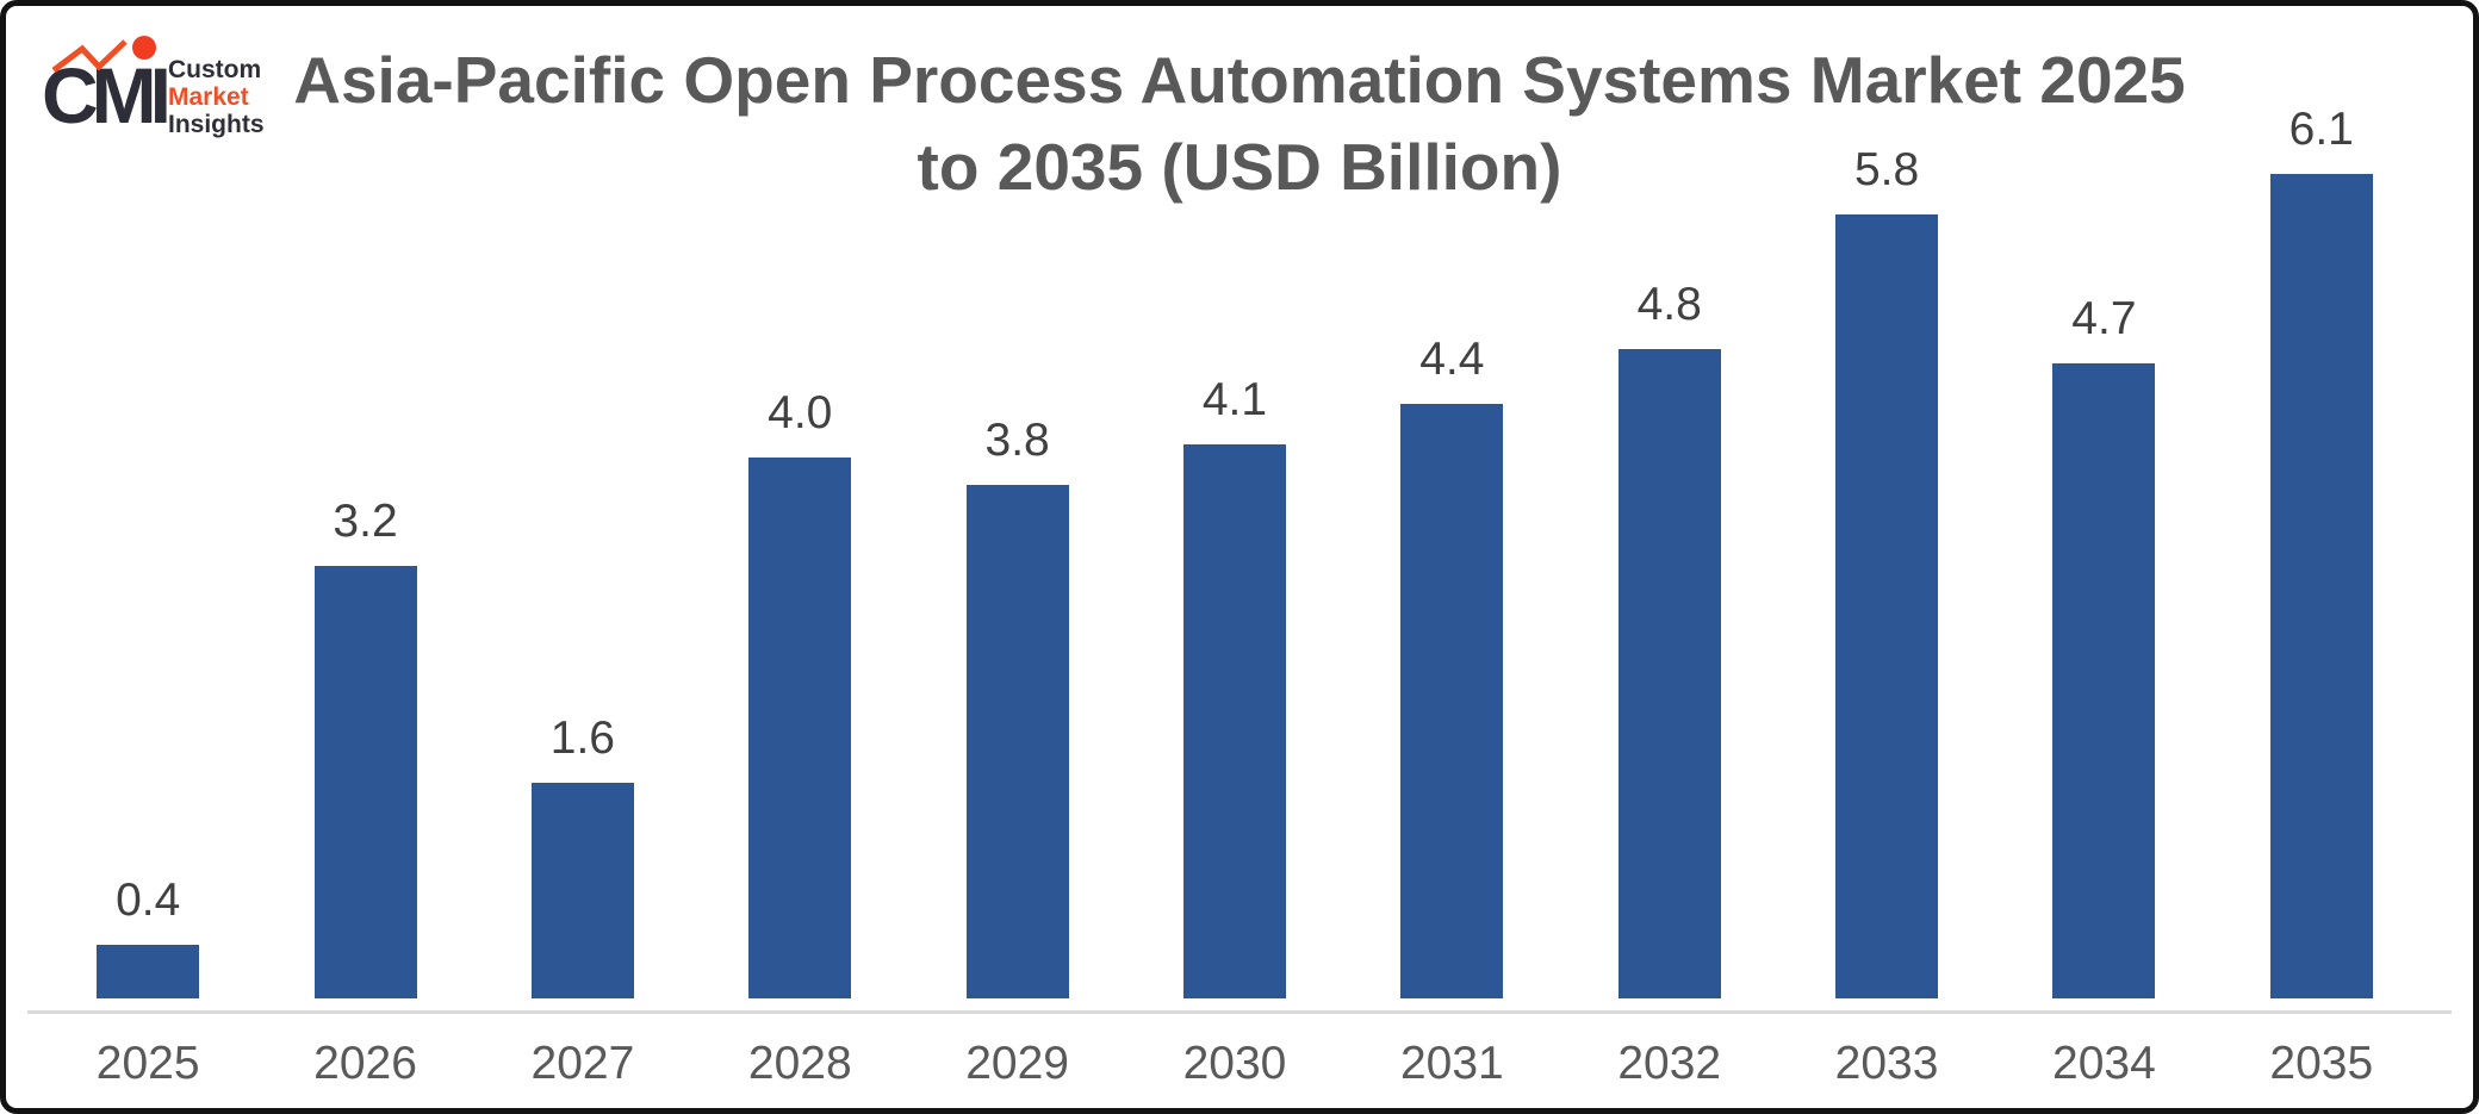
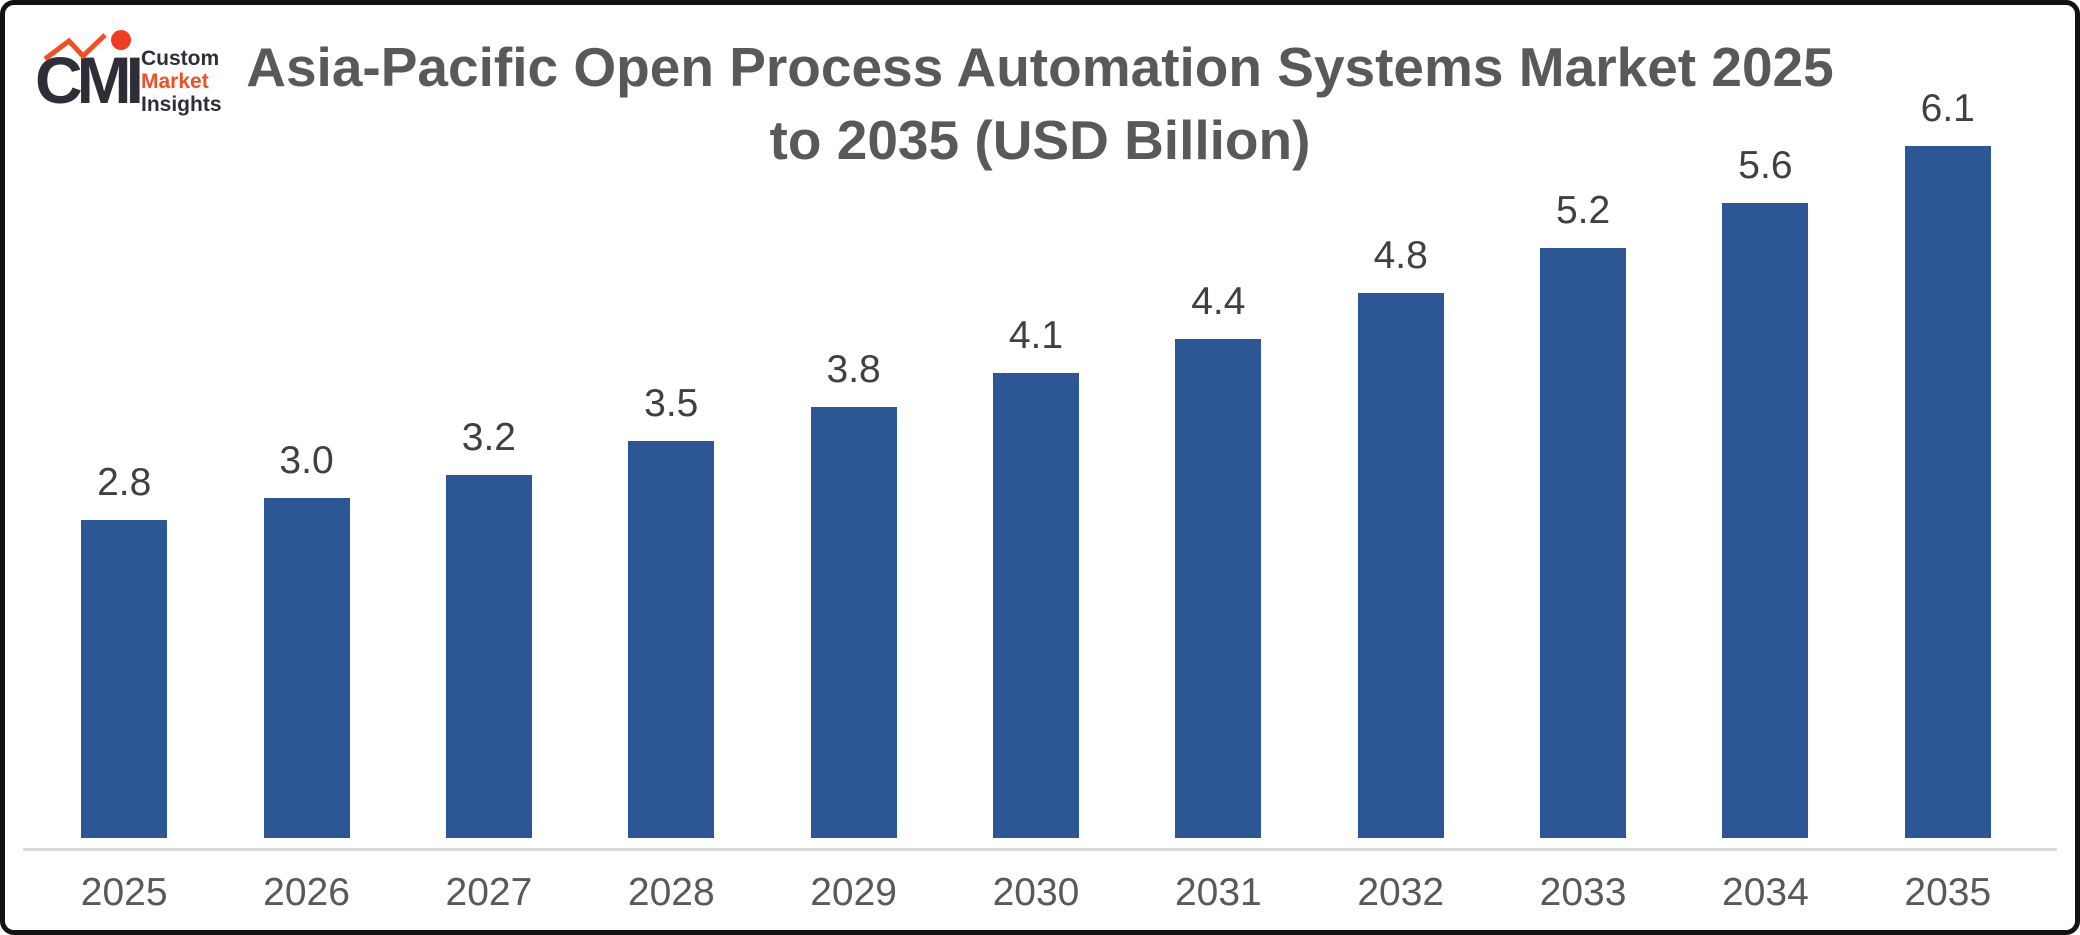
2025: 0.4 -> 2.8
2026: 3.2 -> 3.0
2027: 1.6 -> 3.2
2028: 4.0 -> 3.5
2033: 5.8 -> 5.2
2034: 4.7 -> 5.6
